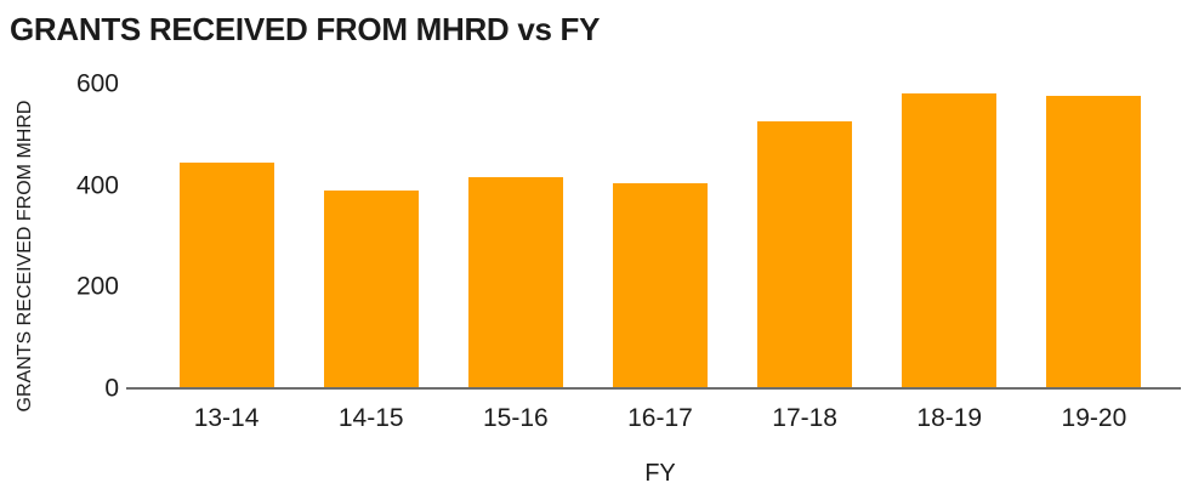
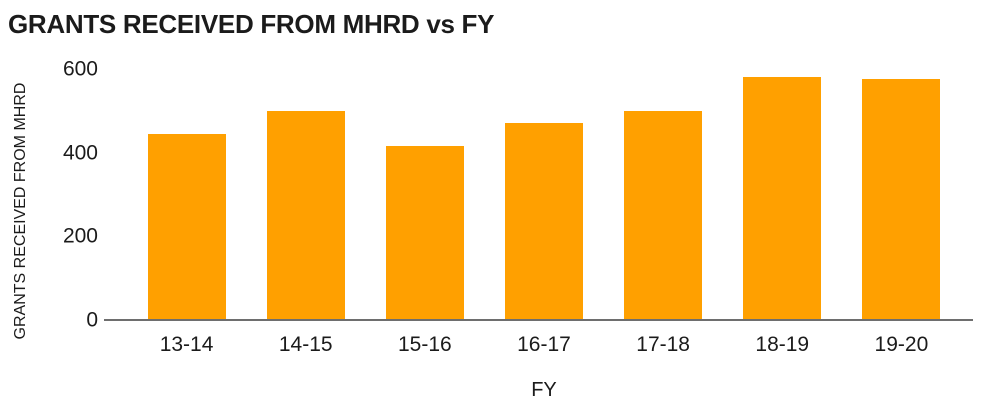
14-15: 390 -> 500
16-17: 400 -> 470
17-18: 520 -> 500
